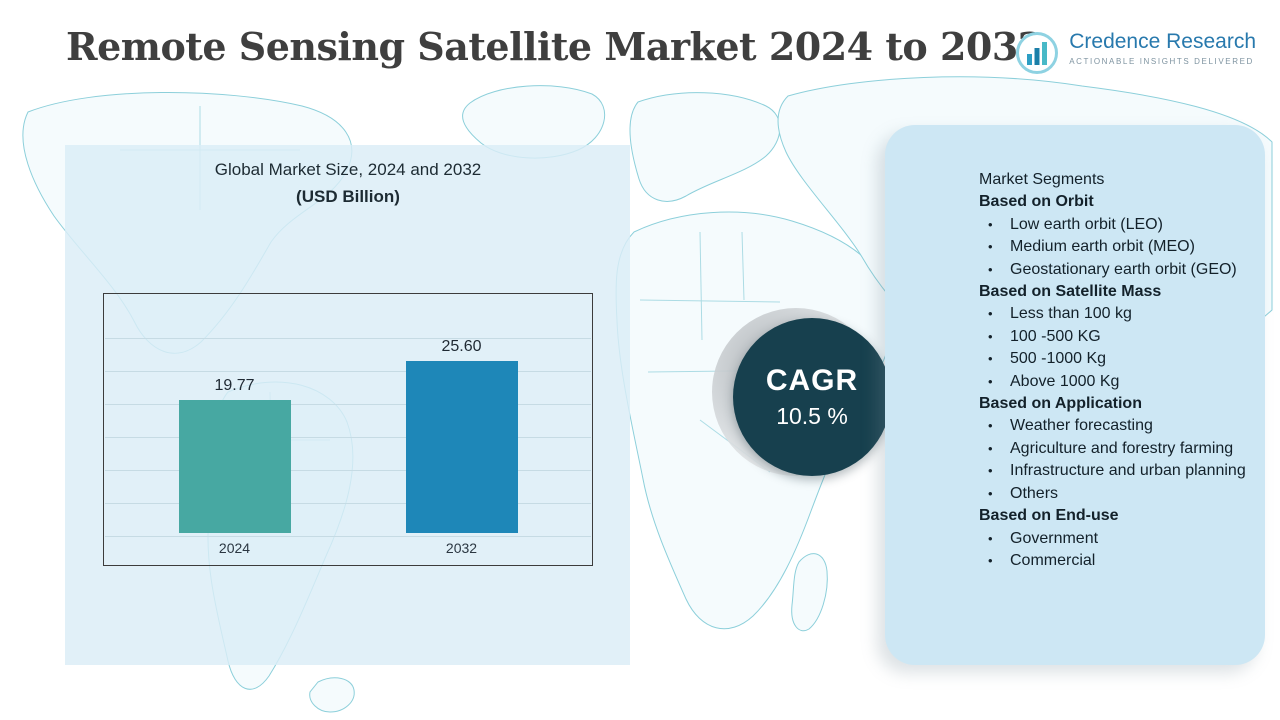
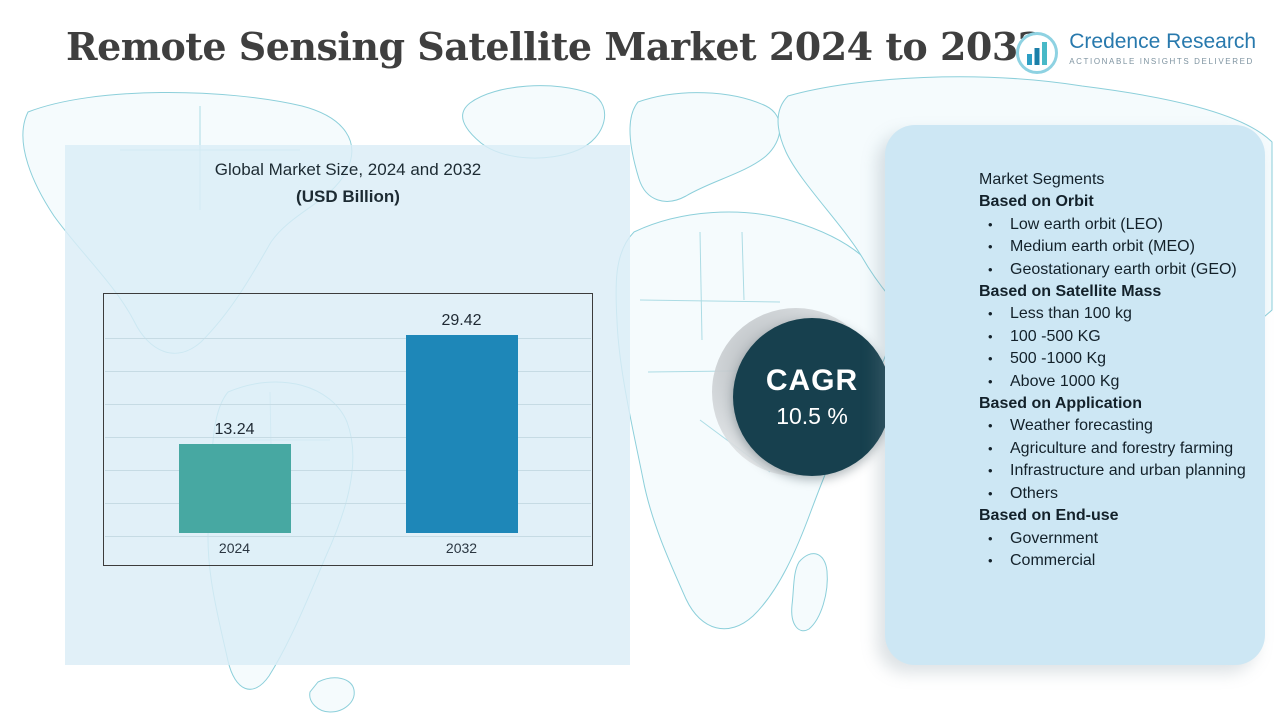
2024: 19.77 -> 13.24
2032: 25.60 -> 29.42
